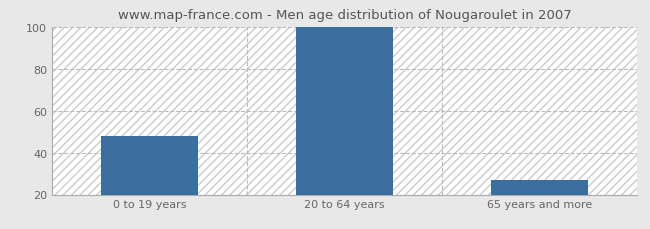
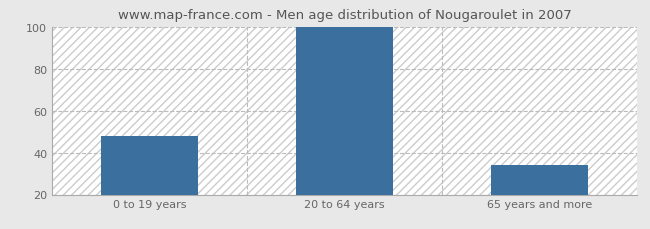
65 years and more: 27 -> 34
